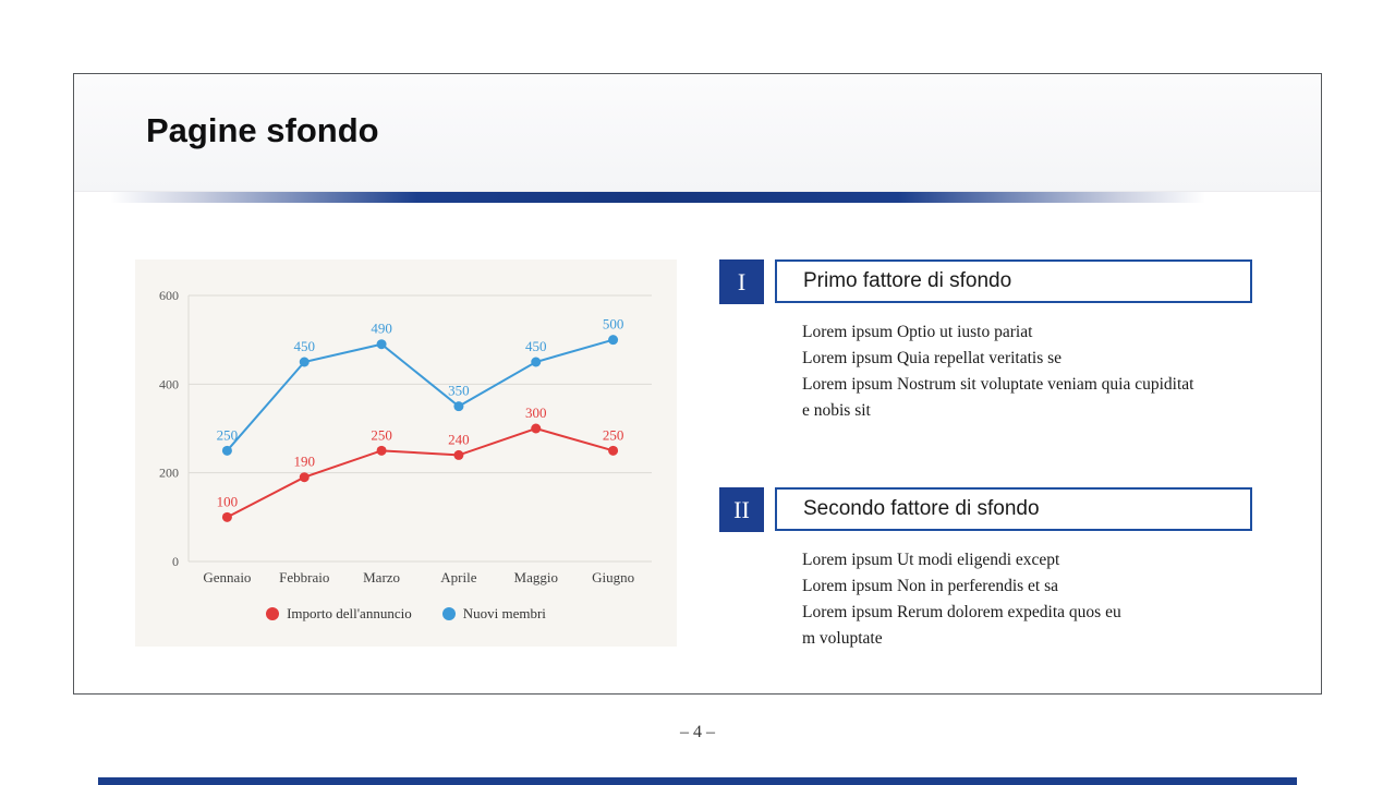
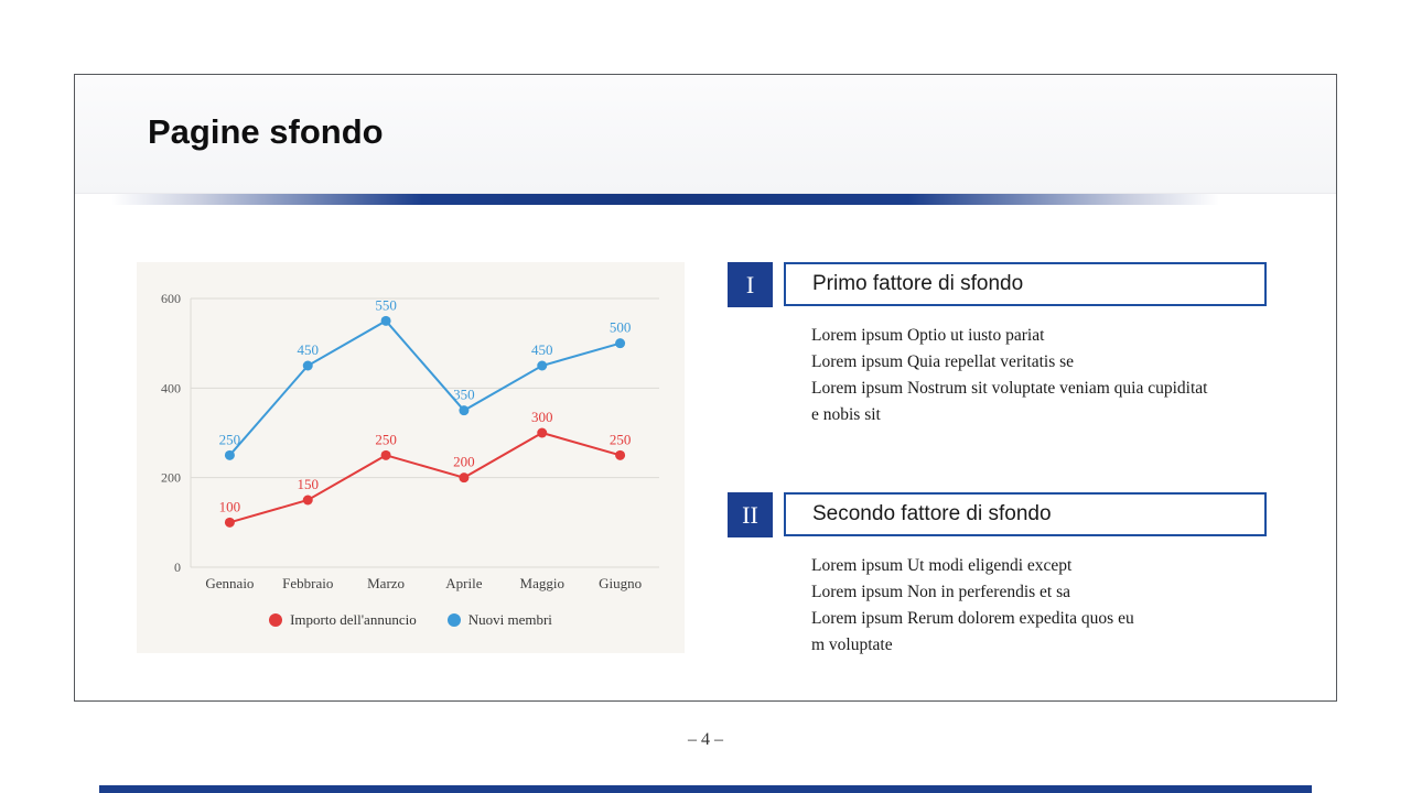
Importo dell'annuncio/Febbraio: 190 -> 150
Nuovi membri/Marzo: 490 -> 550
Importo dell'annuncio/Aprile: 240 -> 200
